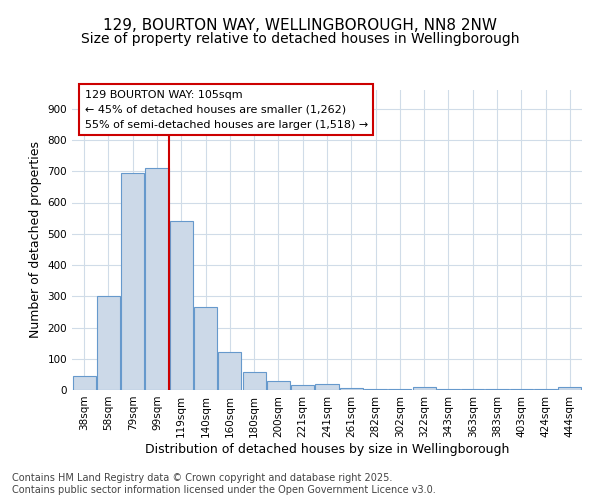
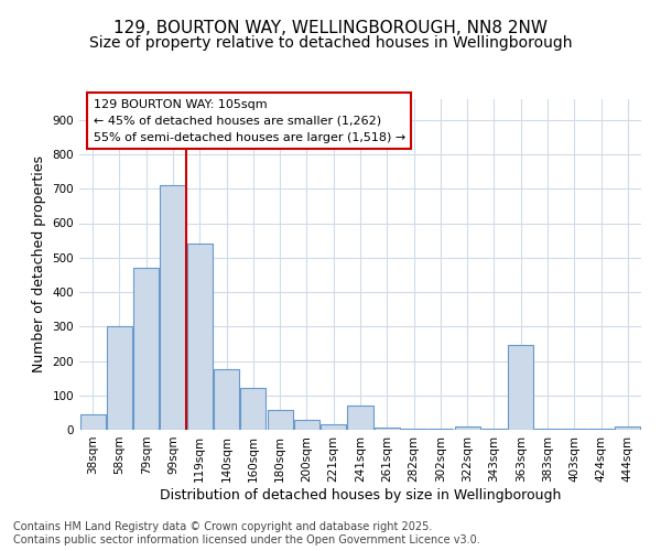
79sqm: 695 -> 470
140sqm: 265 -> 175
241sqm: 18 -> 70
363sqm: 4 -> 245
